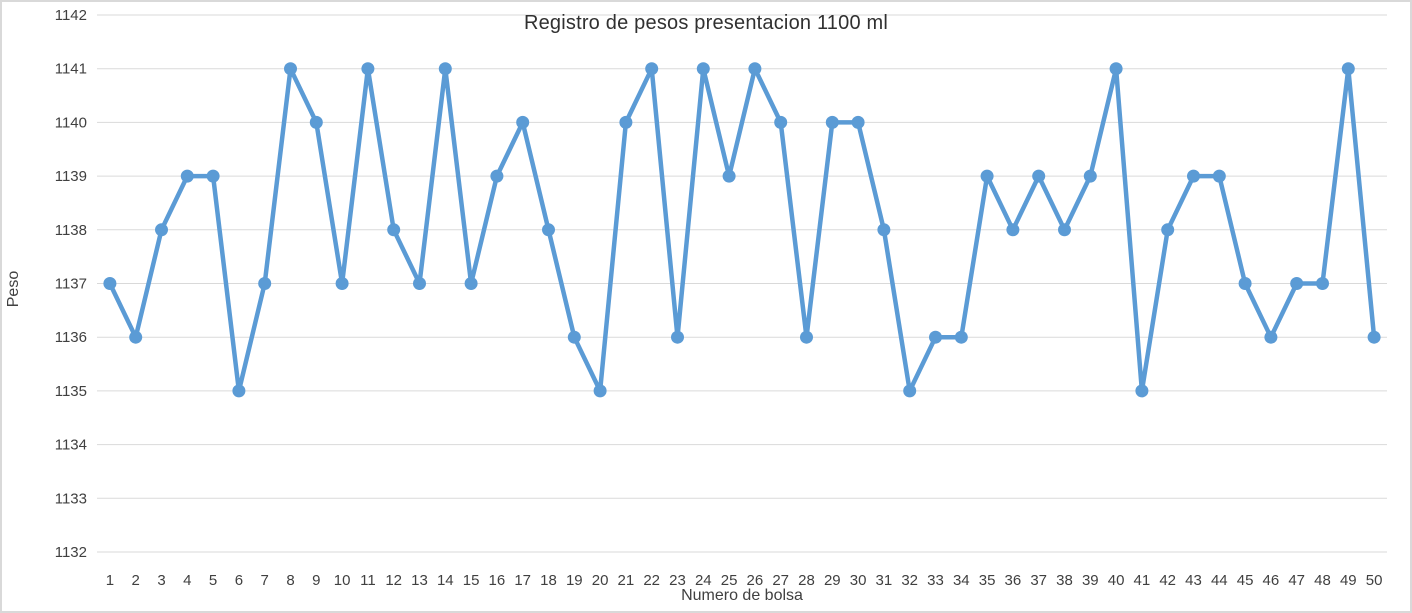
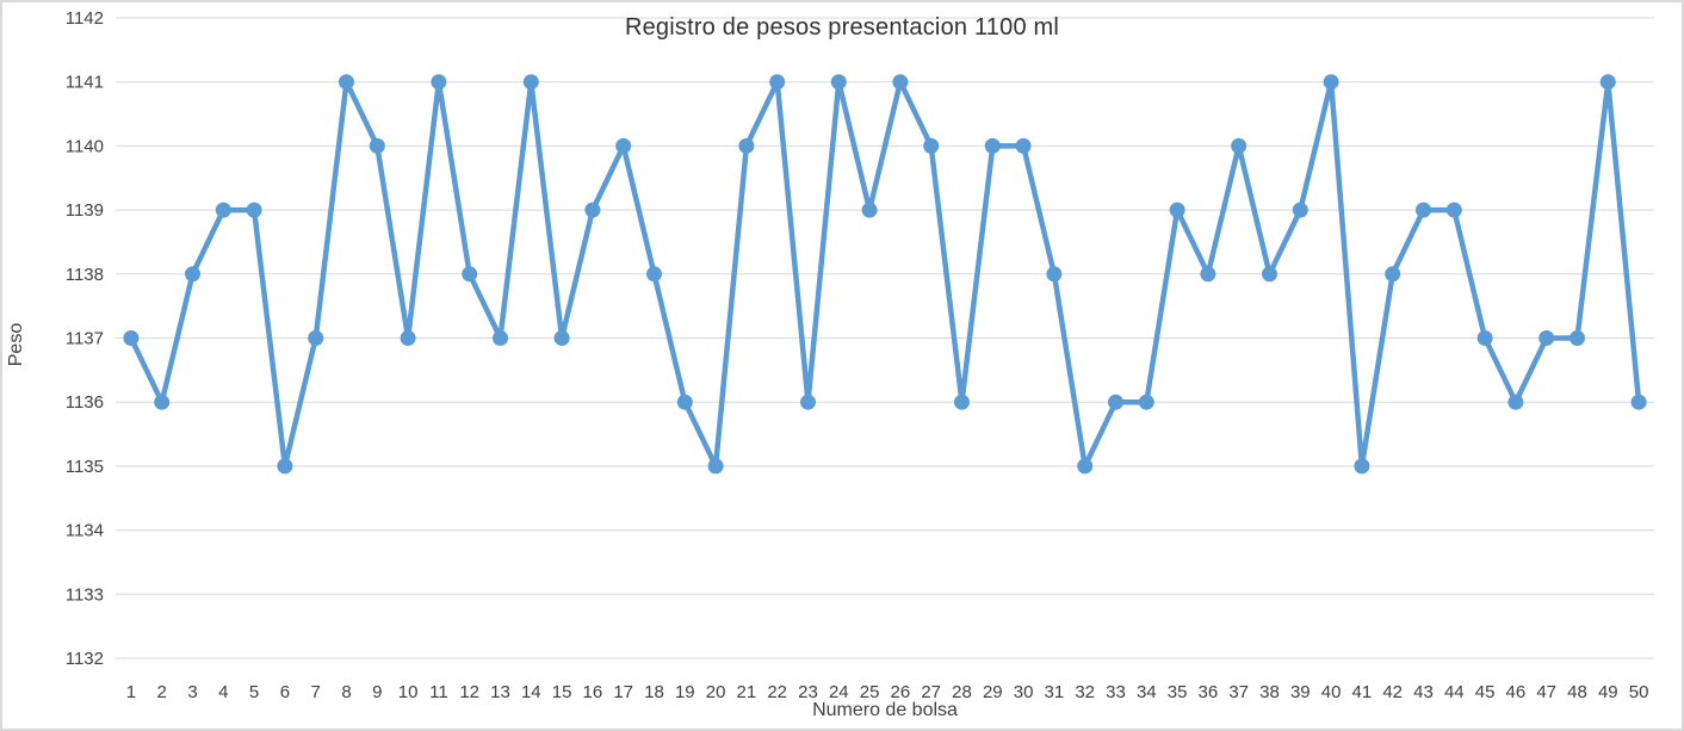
37: 1139 -> 1140
